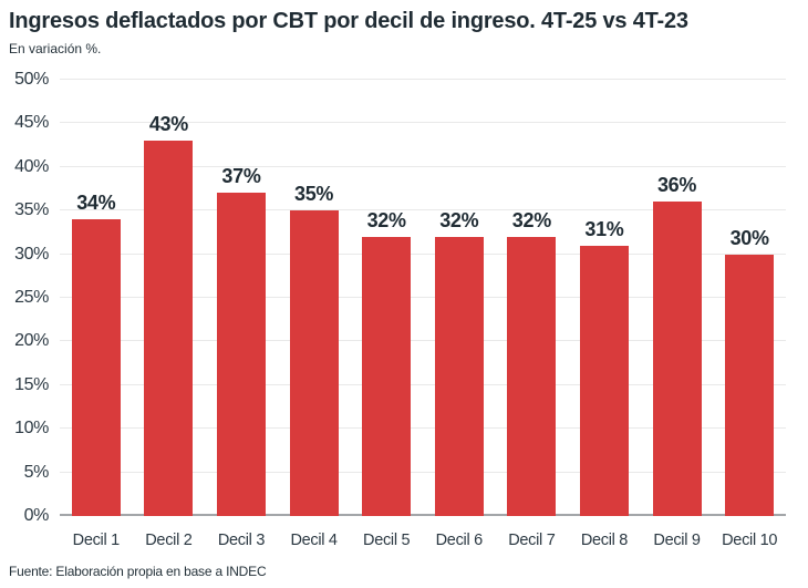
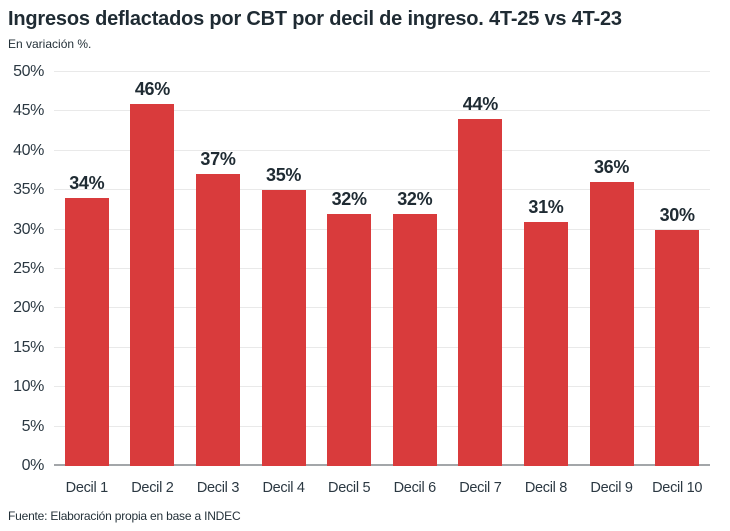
Decil 2: 43% -> 46%
Decil 7: 32% -> 44%
